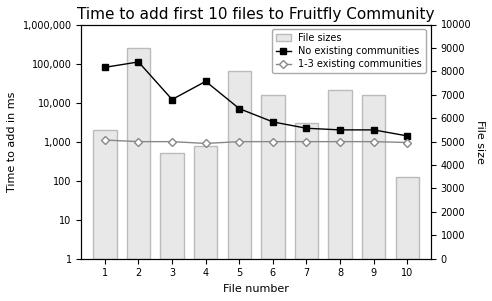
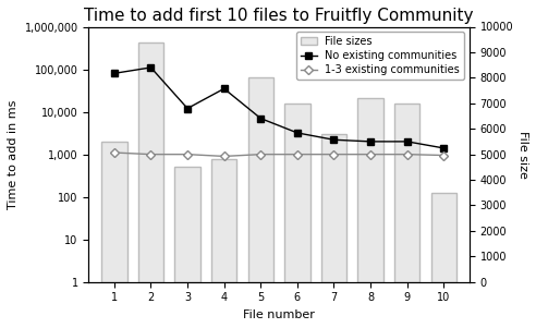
File sizes/2: 9000 -> 9400
